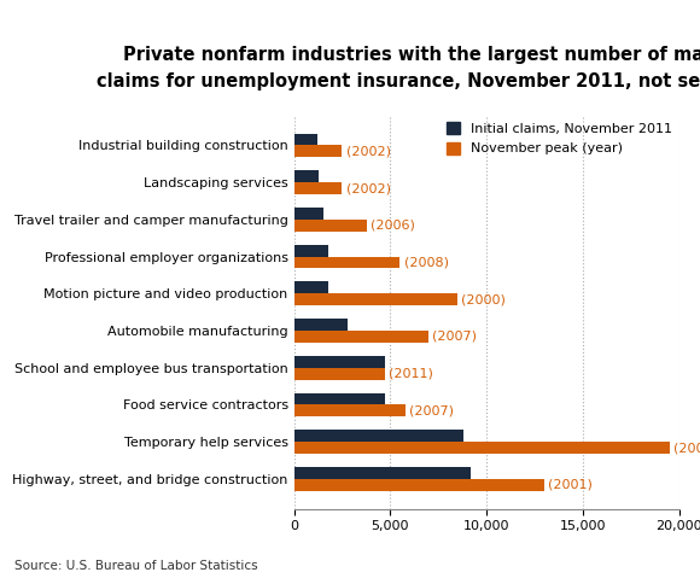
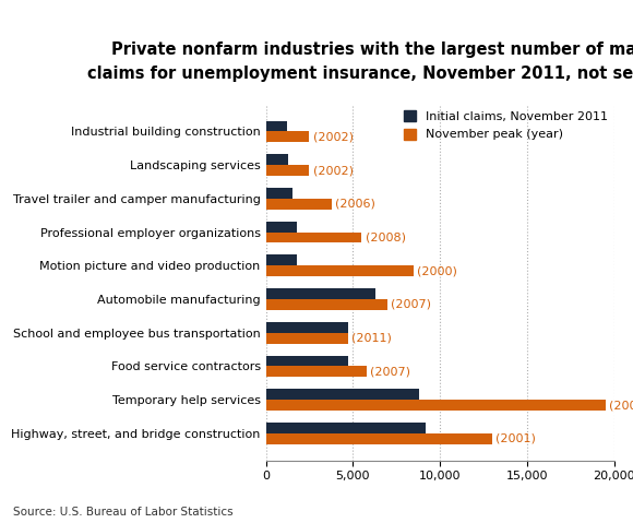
Initial claims, November 2011/Automobile manufacturing: 2,800 -> 6,300
